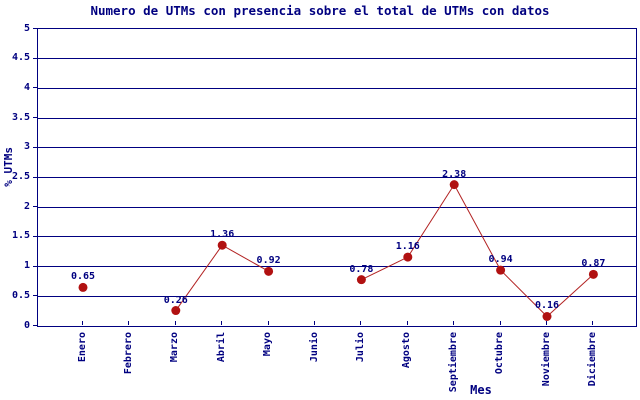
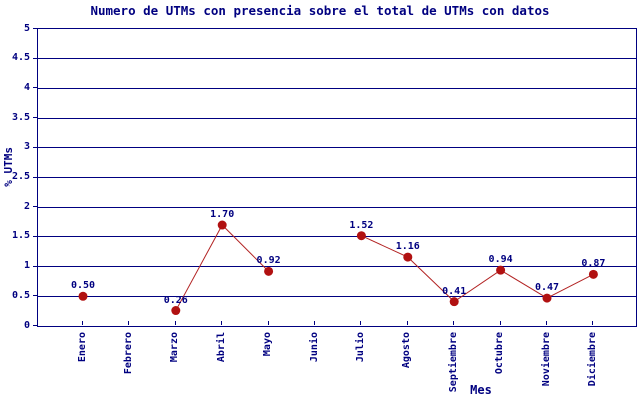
Enero: 0.65 -> 0.50
Abril: 1.36 -> 1.70
Julio: 0.78 -> 1.52
Septiembre: 2.38 -> 0.41
Noviembre: 0.16 -> 0.47
